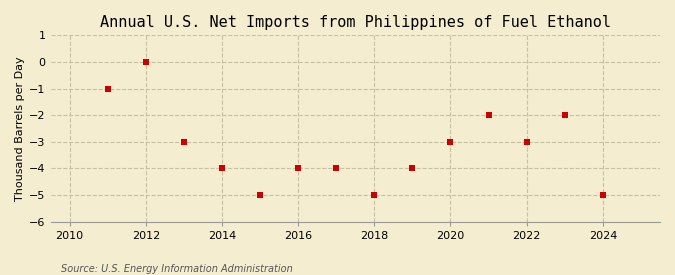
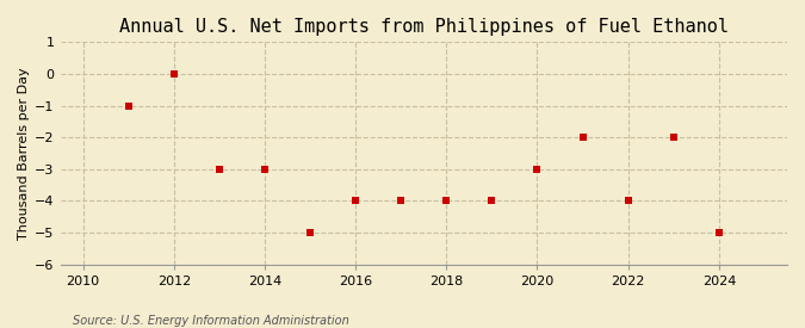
2014: -4 -> -3
2018: -5 -> -4
2022: -3 -> -4
